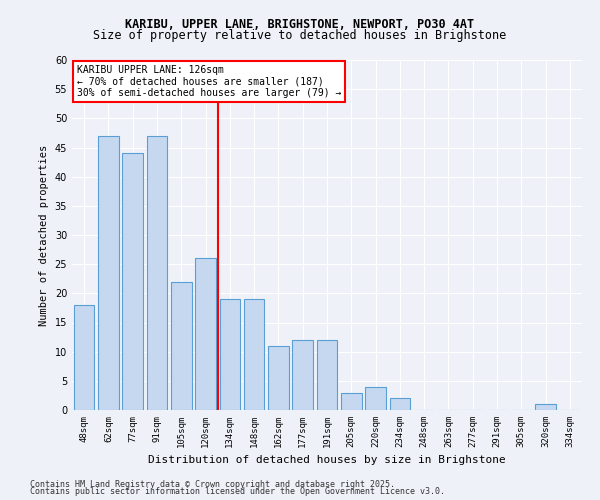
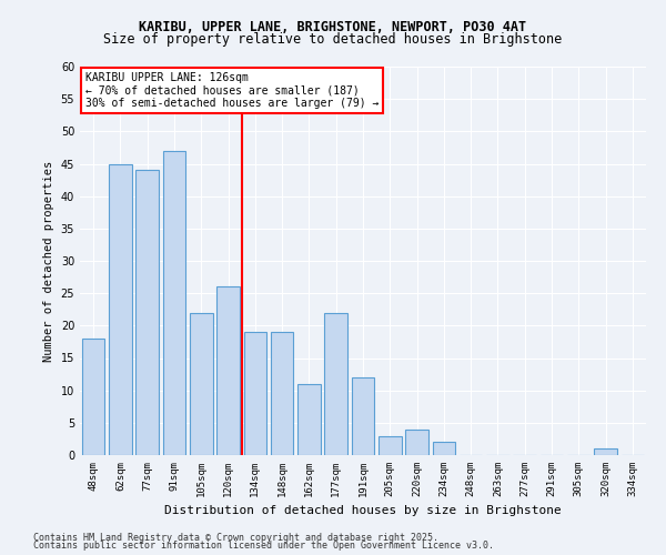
62sqm: 47 -> 45
177sqm: 12 -> 22
